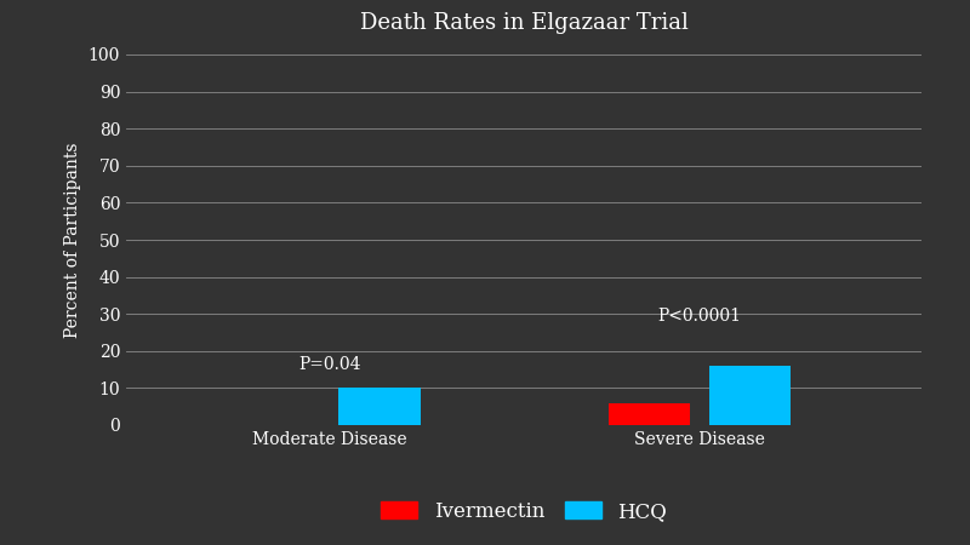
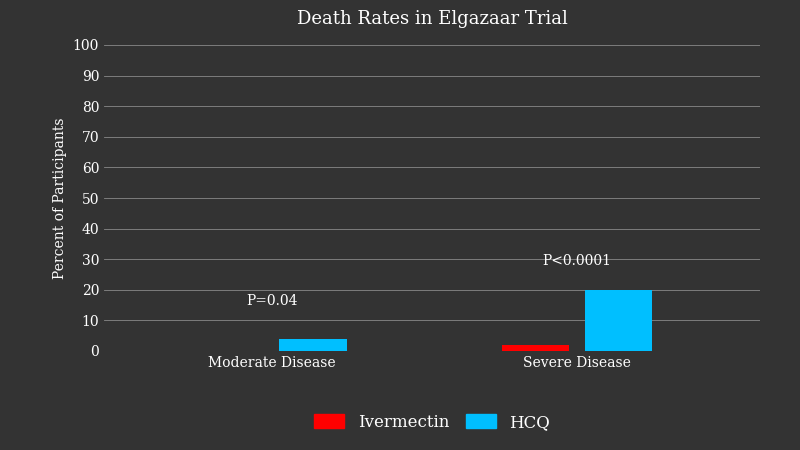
HCQ/Moderate Disease: 10 -> 4
Ivermectin/Severe Disease: 6 -> 2
HCQ/Severe Disease: 16 -> 20
